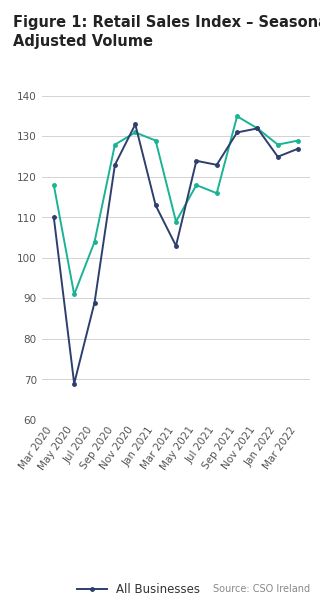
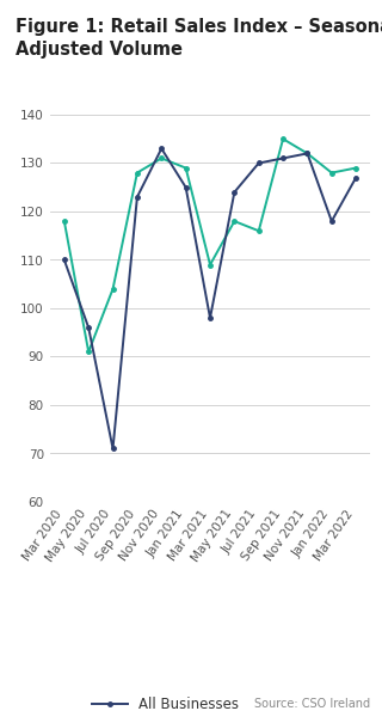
All Businesses/May 2020: 69 -> 96
All Businesses/Jul 2020: 89 -> 71
All Businesses/Jan 2021: 113 -> 125
All Businesses/Mar 2021: 103 -> 98
All Businesses/Jul 2021: 123 -> 130
All Businesses/Jan 2022: 125 -> 118
